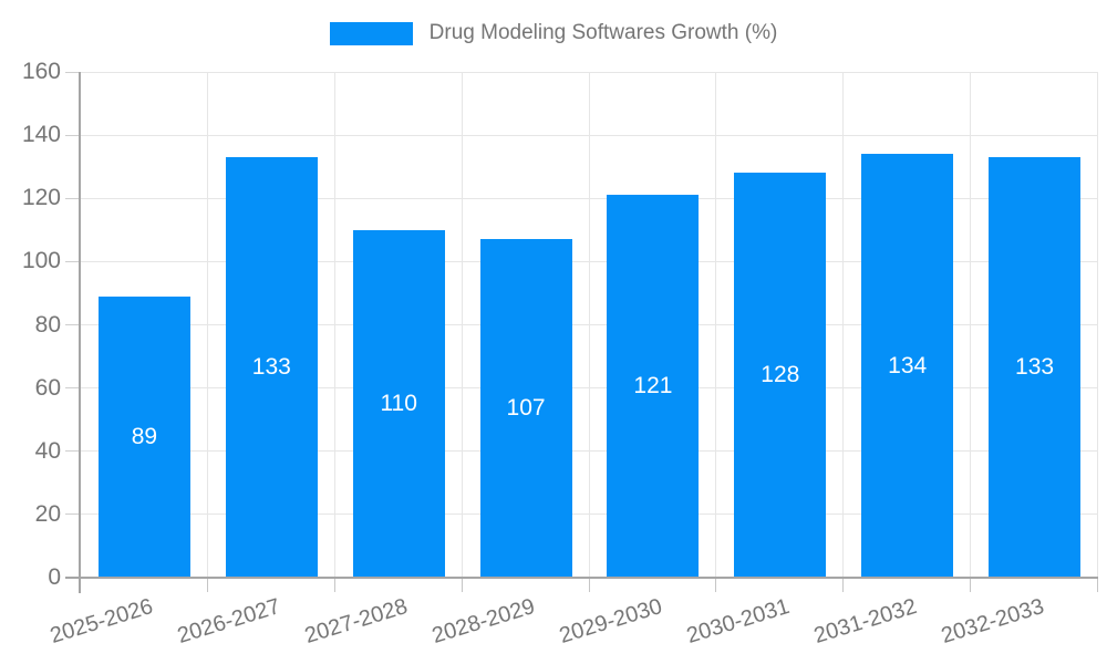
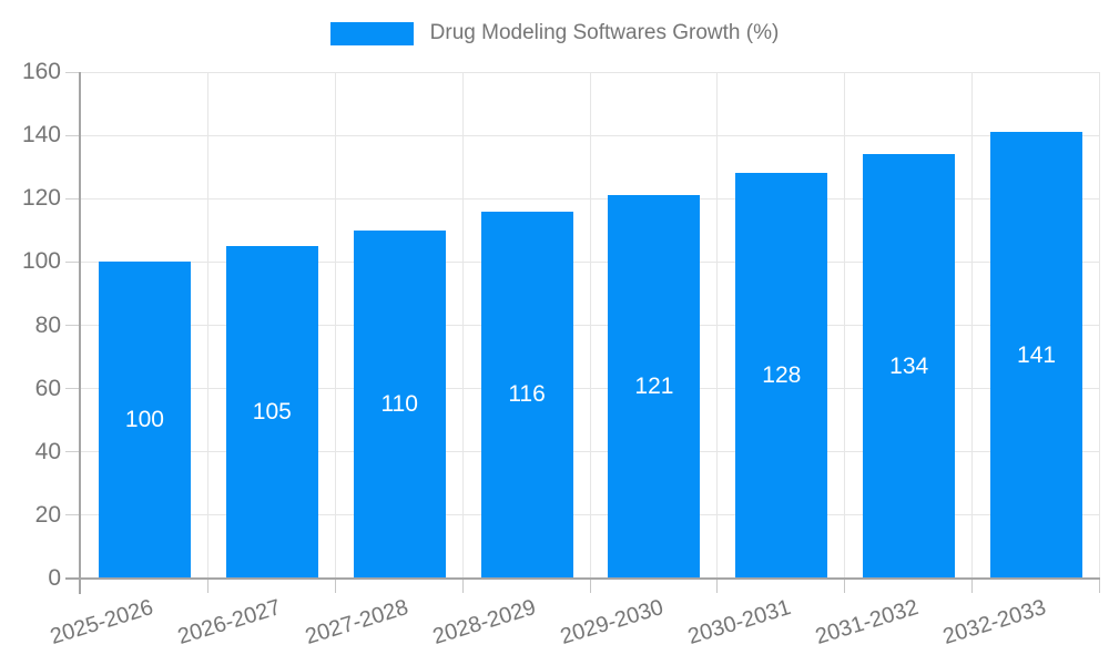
2025-2026: 89 -> 100
2026-2027: 133 -> 105
2028-2029: 107 -> 116
2032-2033: 133 -> 141
